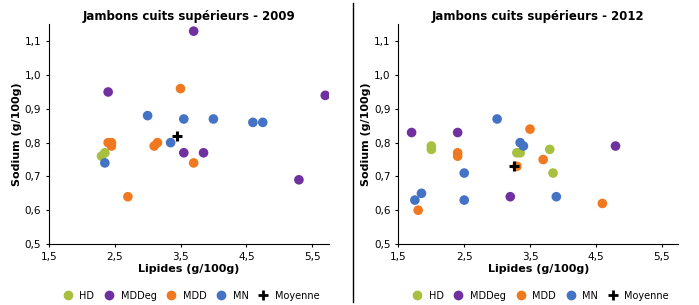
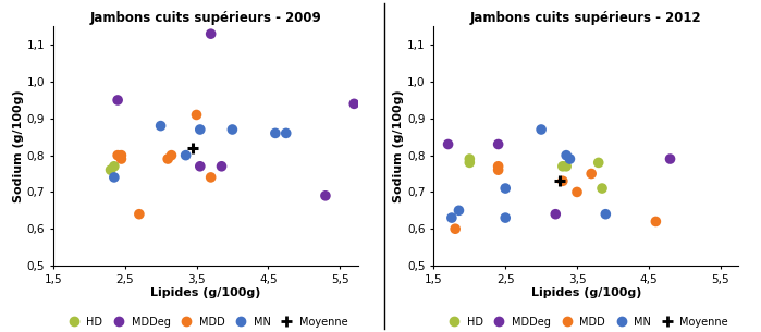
Jambons cuits supérieurs - 2009/MDD/3,5: 0,96 -> 0,91
Jambons cuits supérieurs - 2012/MDD/3,5: 0,84 -> 0,70
